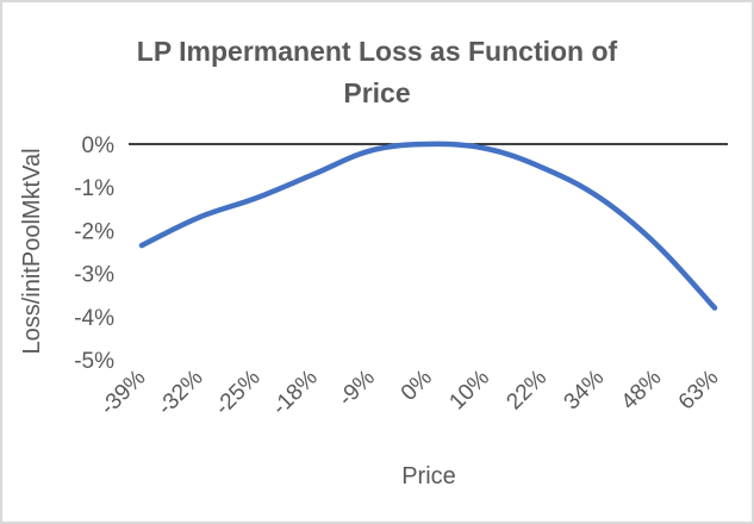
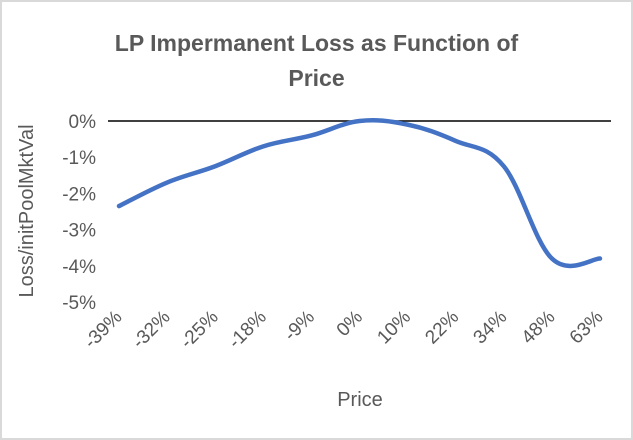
-9%: -0.1% -> -0.4%
48%: -2.4% -> -3.8%
